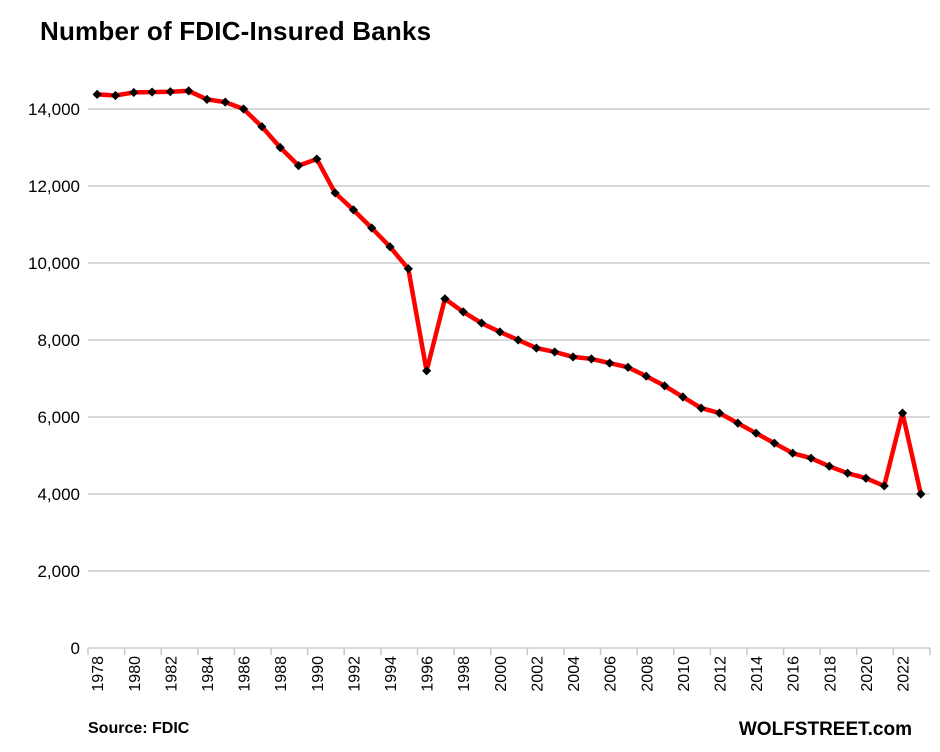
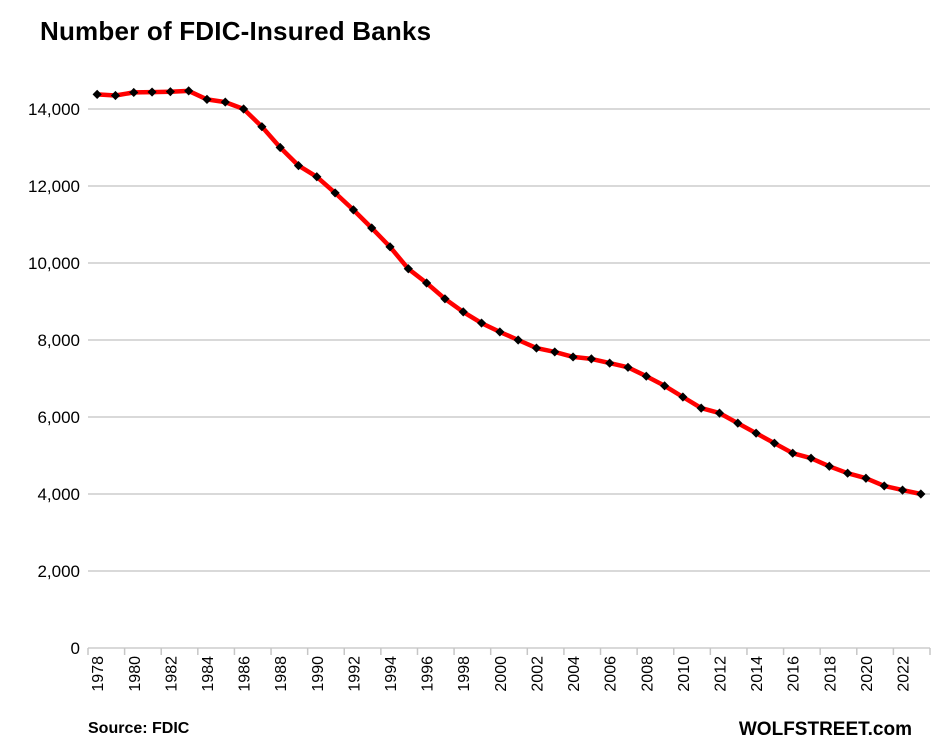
1990: 12700 -> 12200
1996: 7200 -> 9500
2022: 6100 -> 4100
